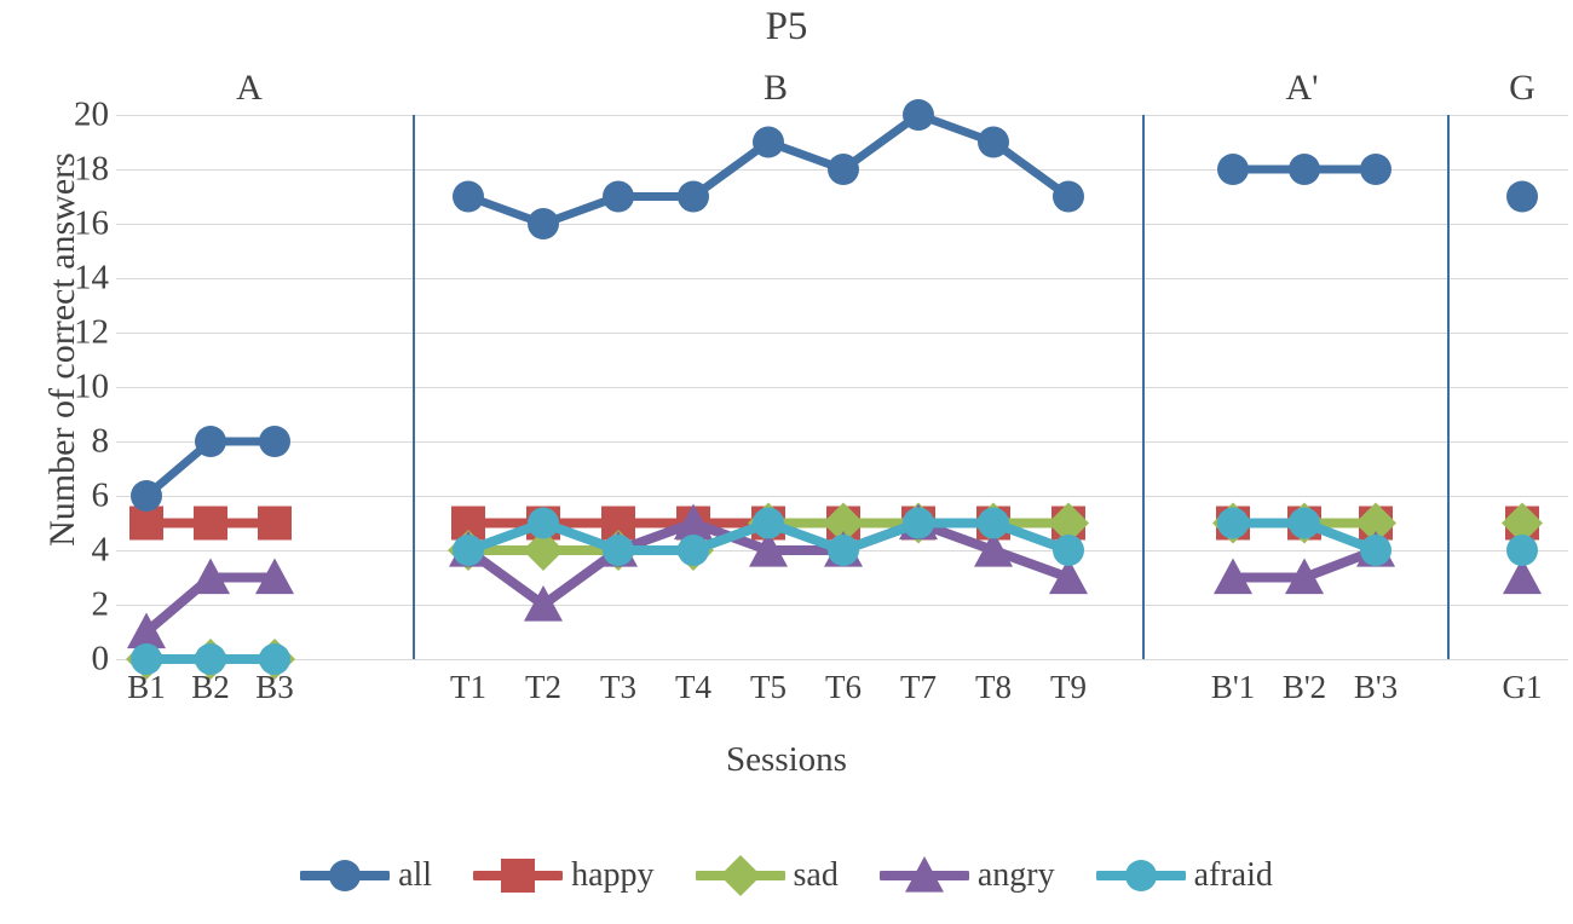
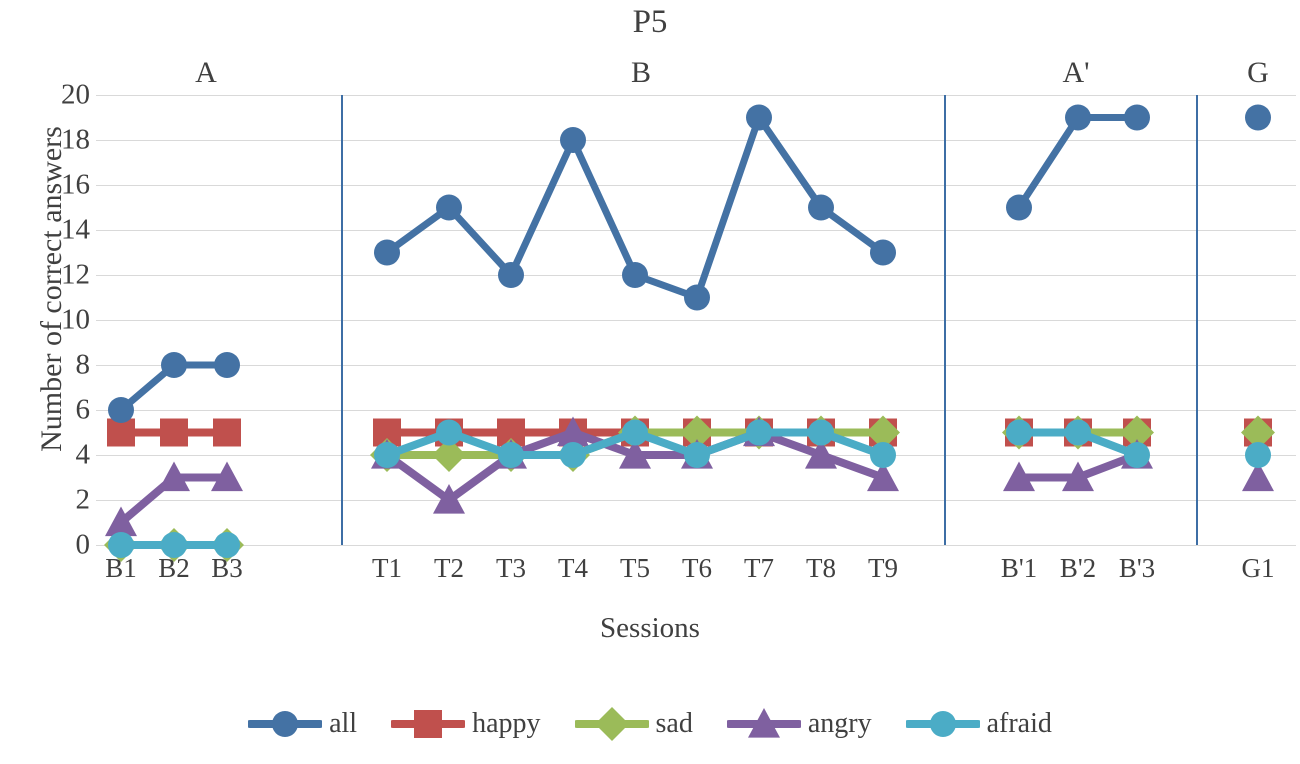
all/T1: 17 -> 13
all/T2: 16 -> 15
all/T3: 17 -> 12
all/T4: 17 -> 18
all/T5: 19 -> 12
all/T6: 18 -> 11
all/T7: 20 -> 19
all/T8: 19 -> 15
all/T9: 17 -> 13
all/B'1: 18 -> 15
all/B'2: 18 -> 19
all/B'3: 18 -> 19
all/G1: 17 -> 19
